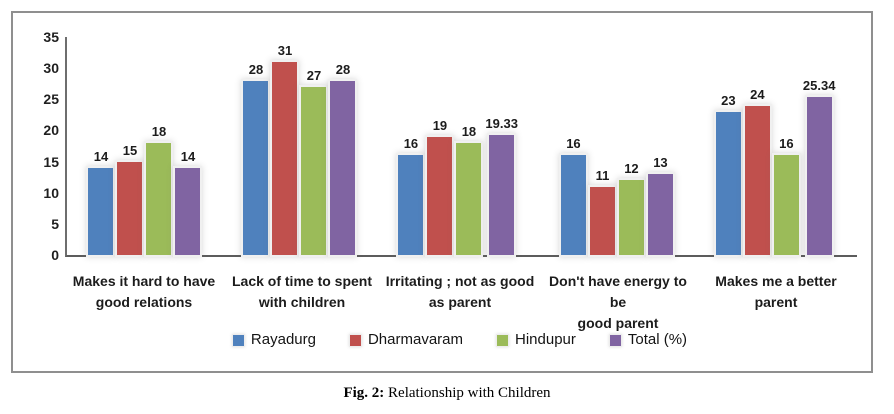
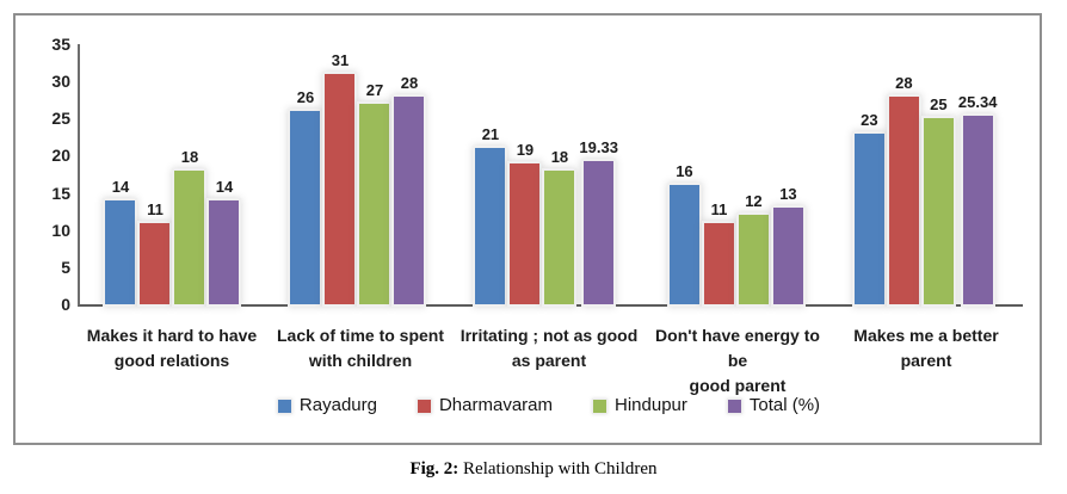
Dharmavaram/Makes it hard to have good relations: 15 -> 11
Rayadurg/Lack of time to spent with children: 28 -> 26
Rayadurg/Irritating ; not as good as parent: 16 -> 21
Dharmavaram/Makes me a better parent: 24 -> 28
Hindupur/Makes me a better parent: 16 -> 25
